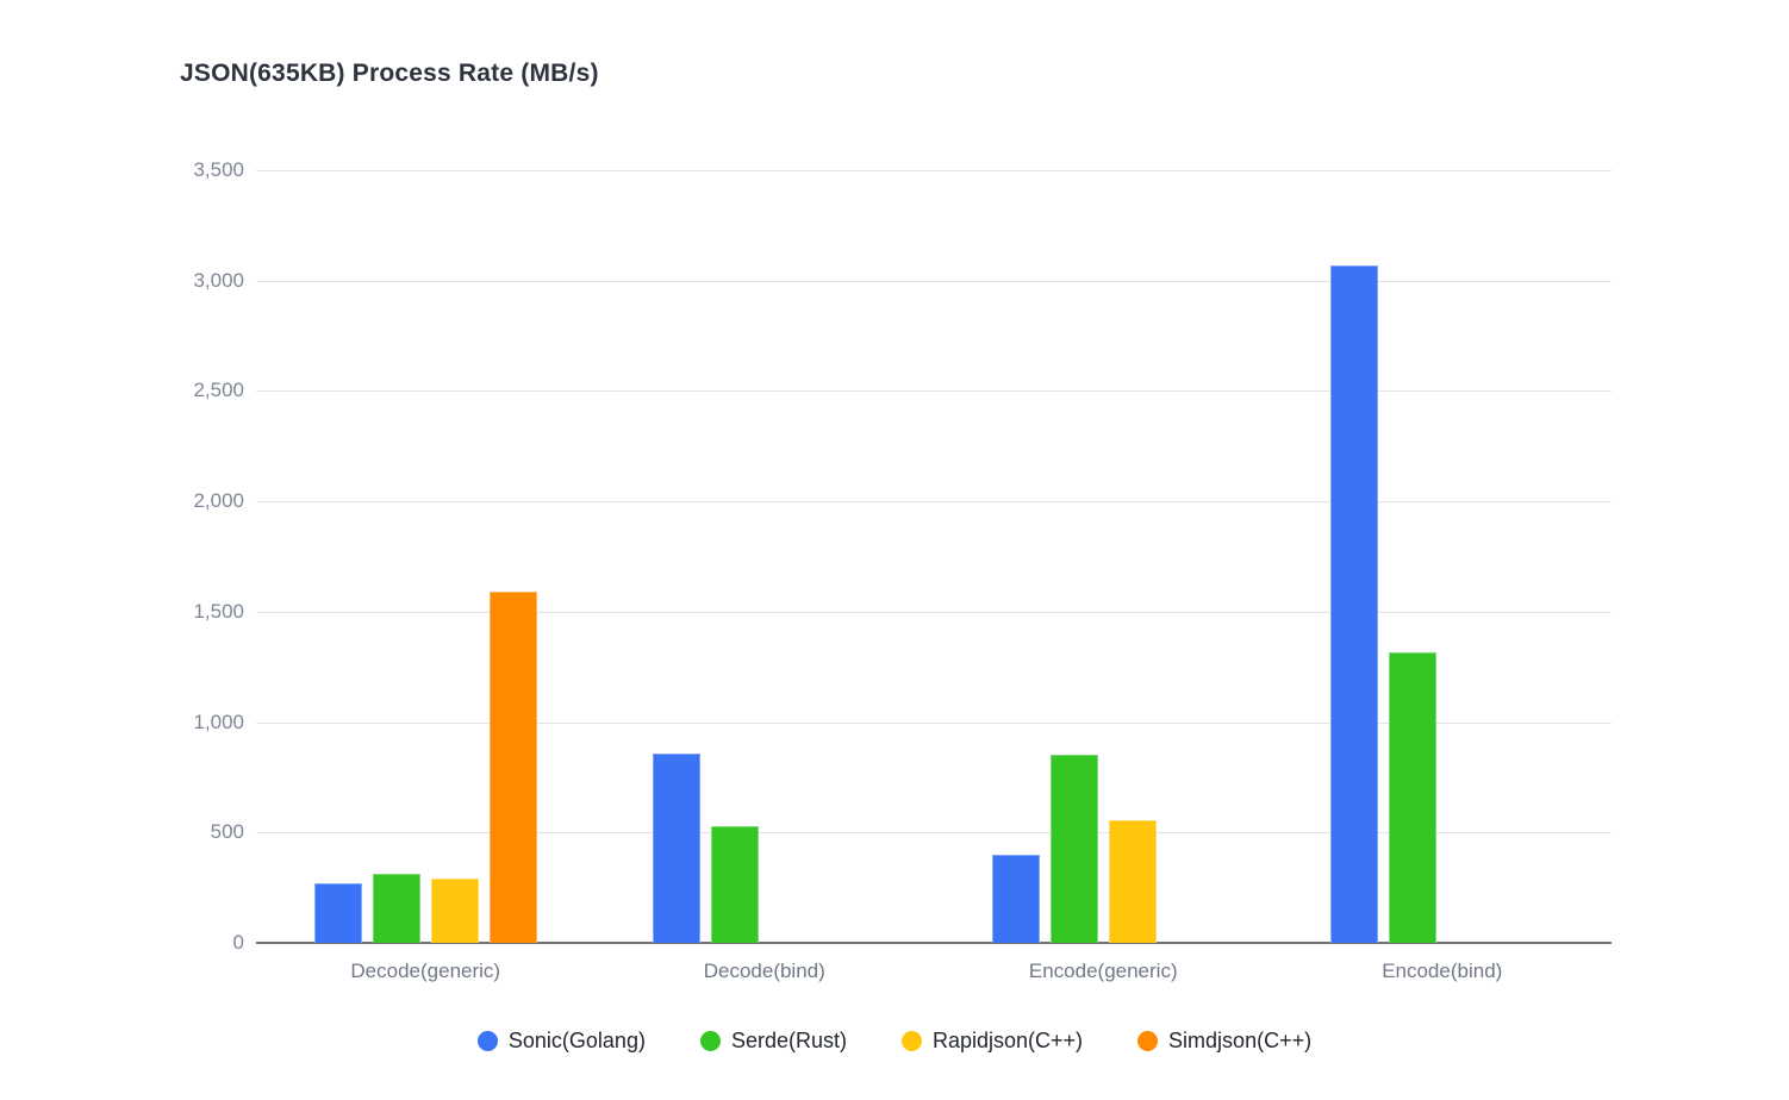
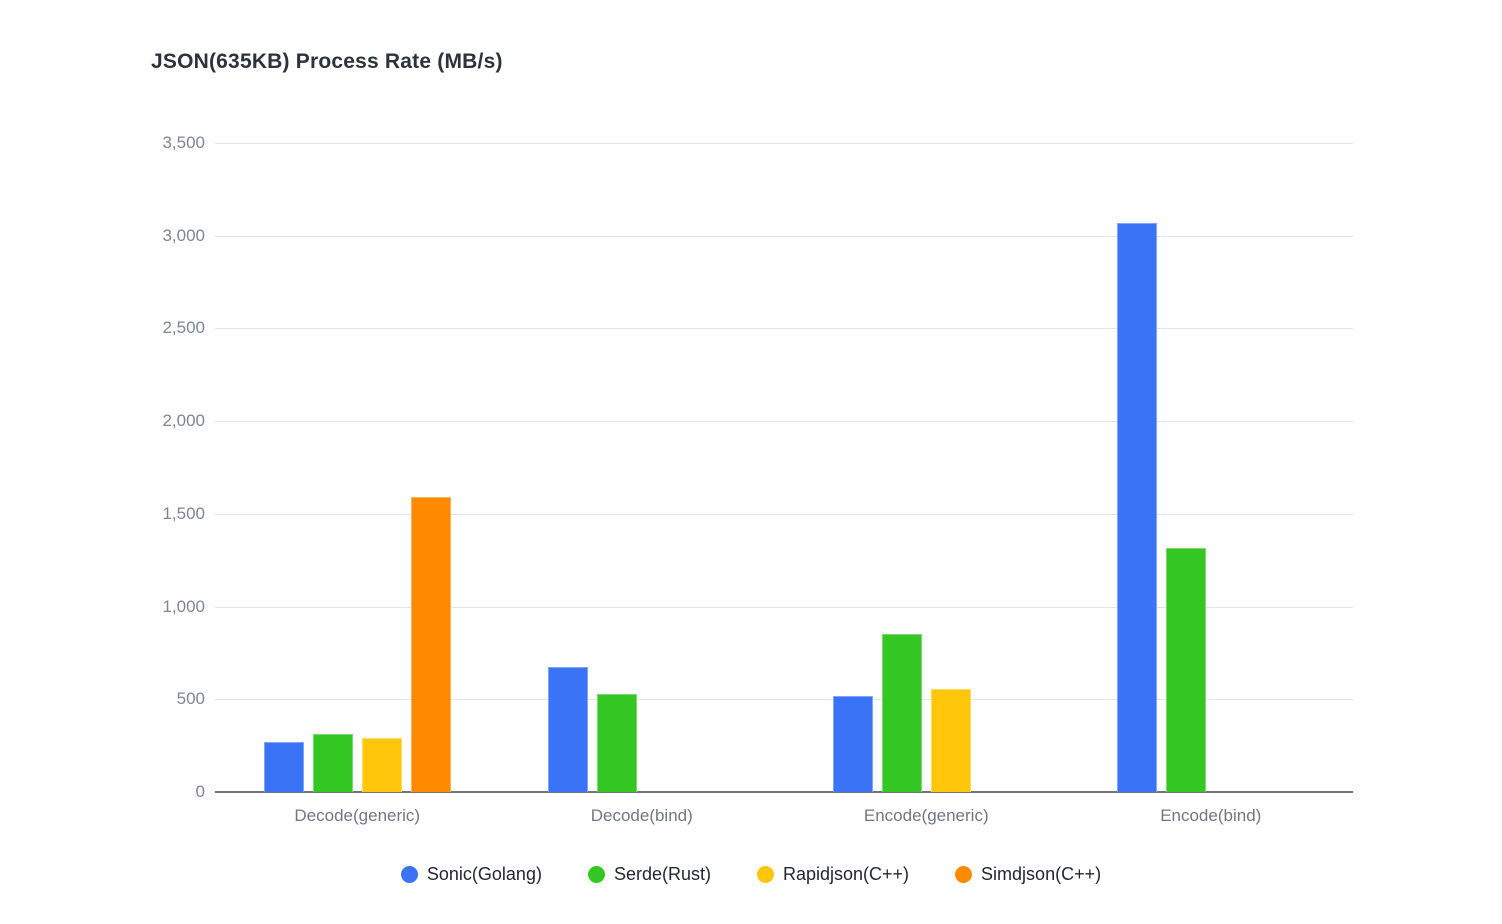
Sonic(Golang)/Decode(bind): 860 -> 670
Sonic(Golang)/Encode(generic): 400 -> 520
